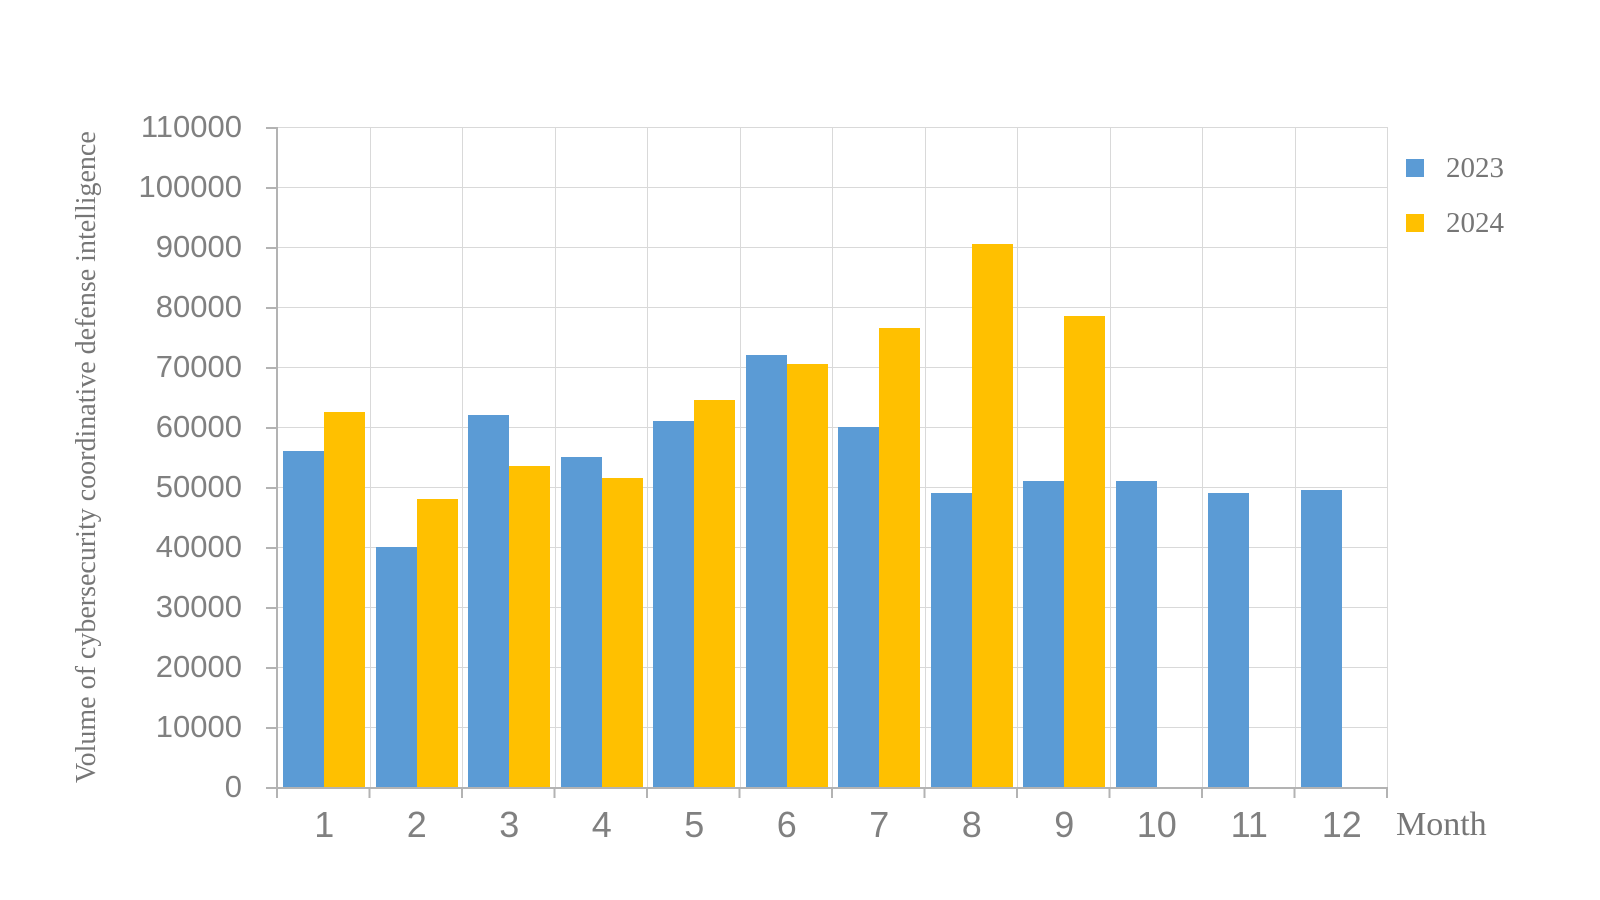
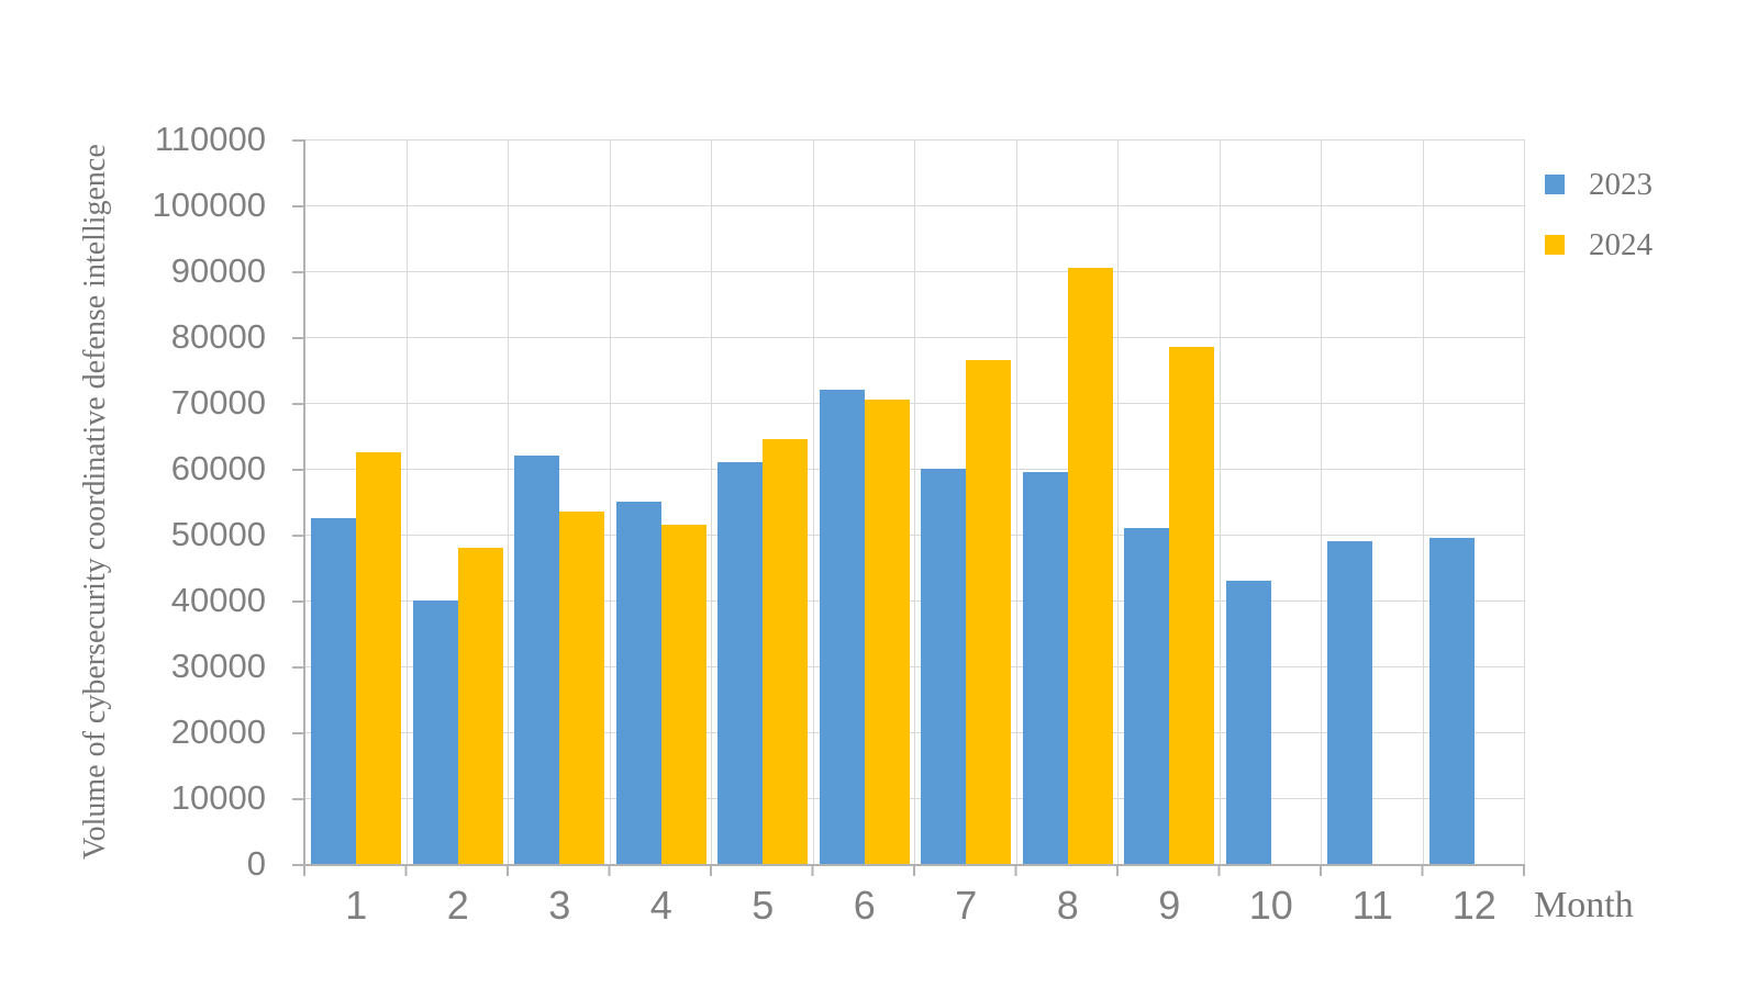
2023/1: 56000 -> 52000
2023/8: 49000 -> 60000
2023/10: 51000 -> 43000
